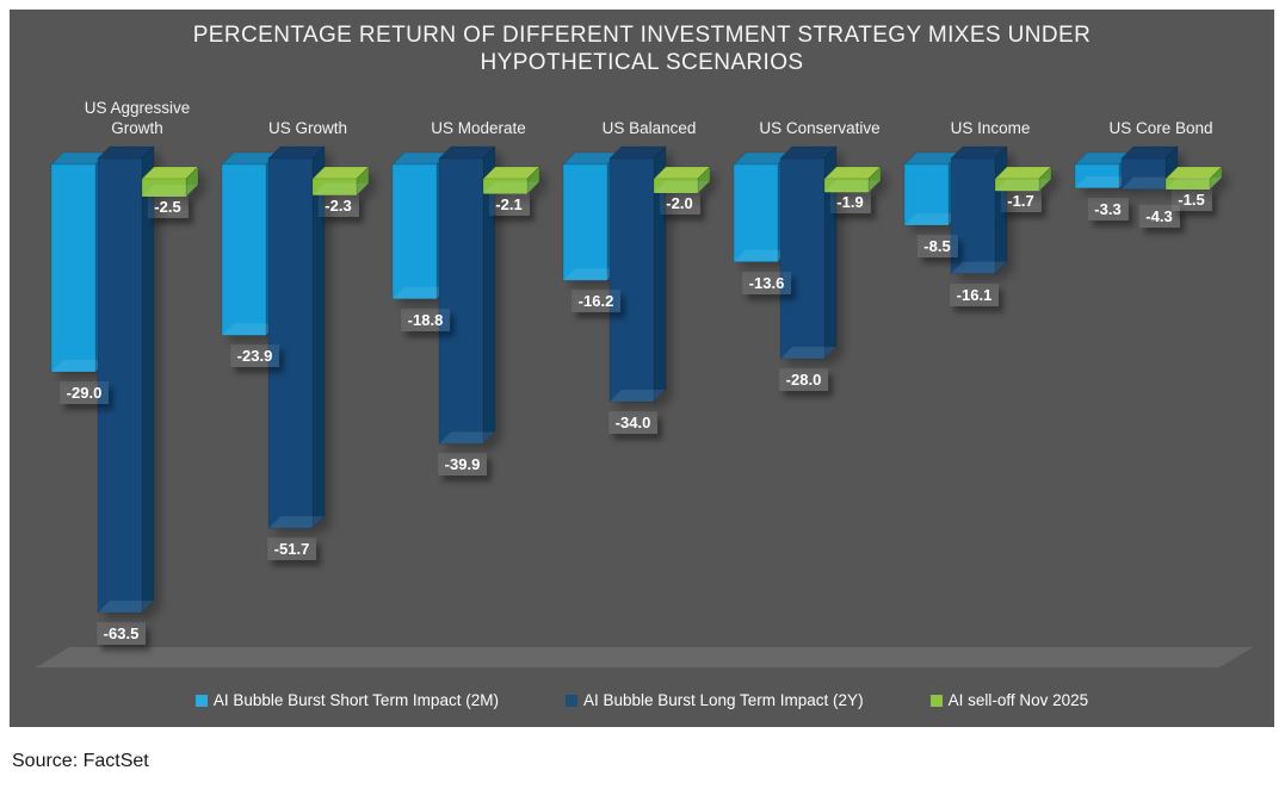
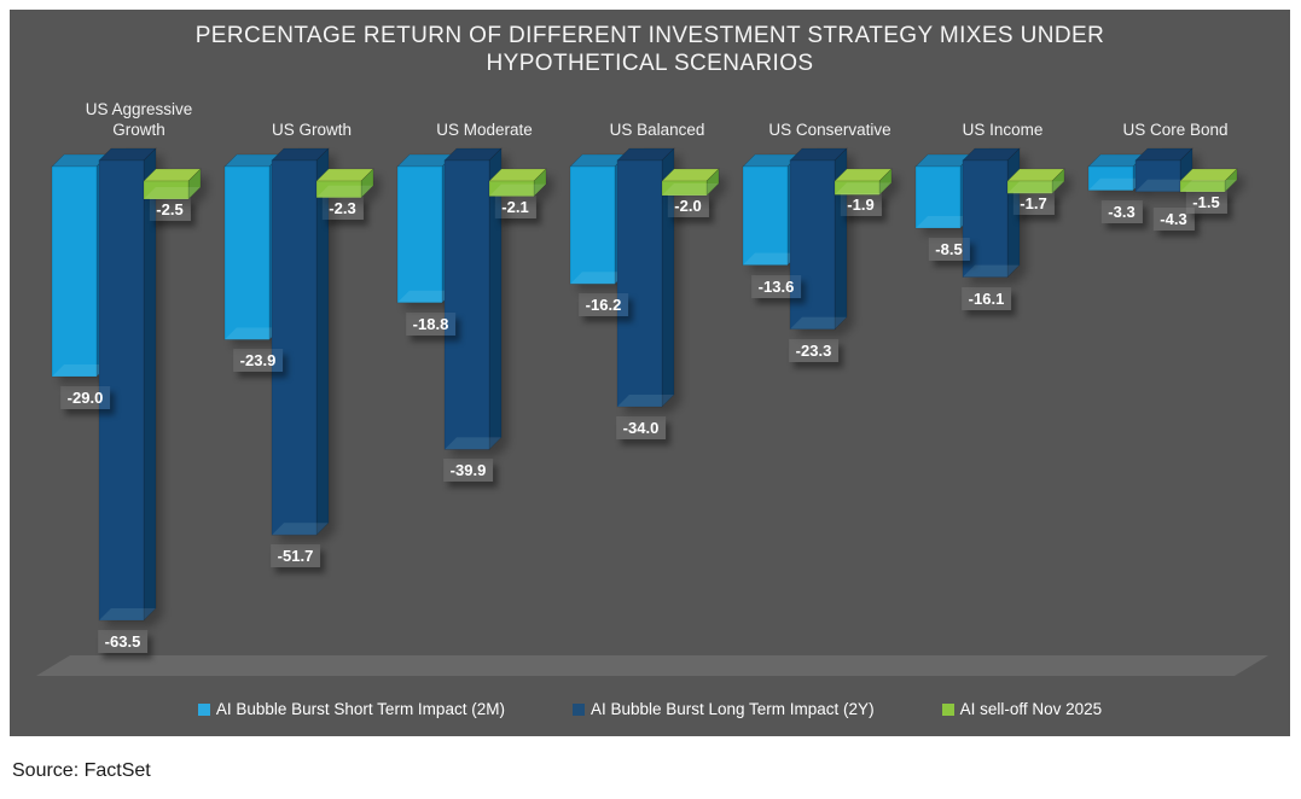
AI Bubble Burst Long Term Impact (2Y)/US Conservative: -28.0 -> -23.3
